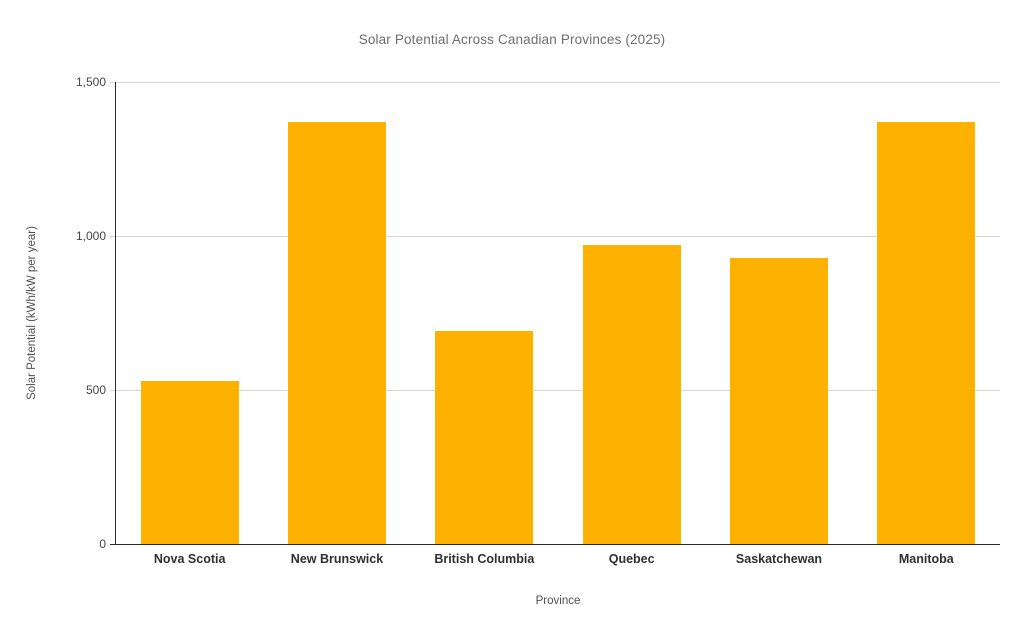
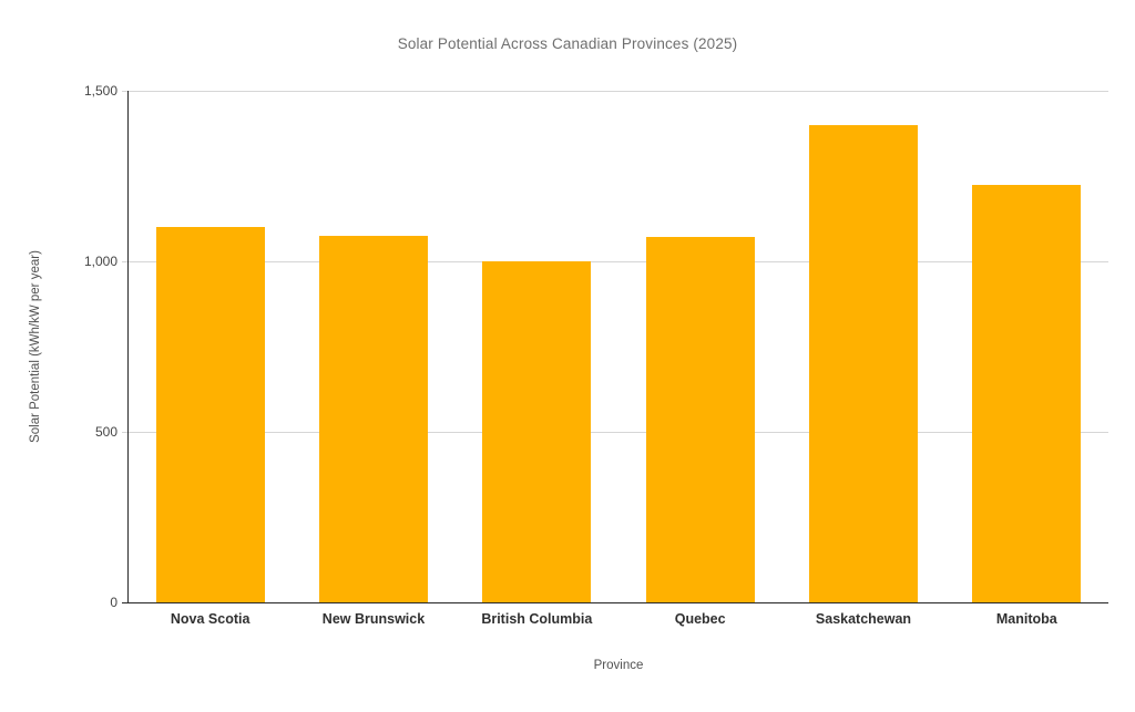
Nova Scotia: 530 -> 1100
New Brunswick: 1370 -> 1080
British Columbia: 690 -> 1000
Quebec: 970 -> 1070
Saskatchewan: 930 -> 1400
Manitoba: 1370 -> 1220
